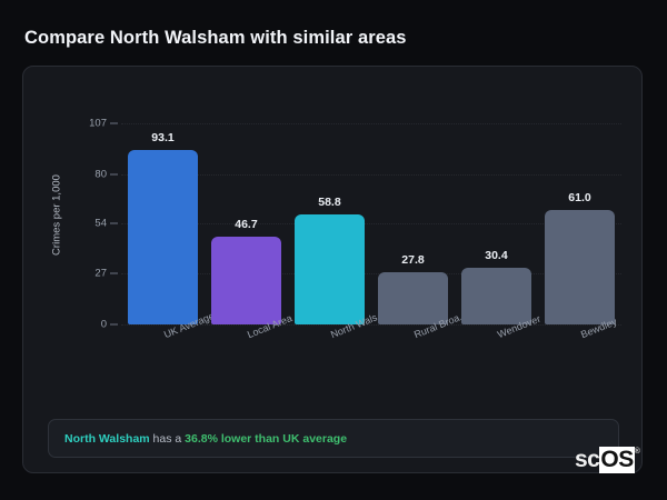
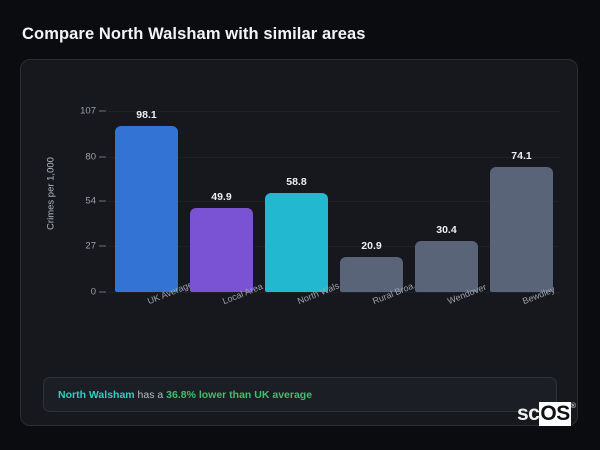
UK Average: 93.1 -> 98.1
Local Area: 46.7 -> 49.9
Rural Broa...: 27.8 -> 20.9
Bewdley: 61.0 -> 74.1
